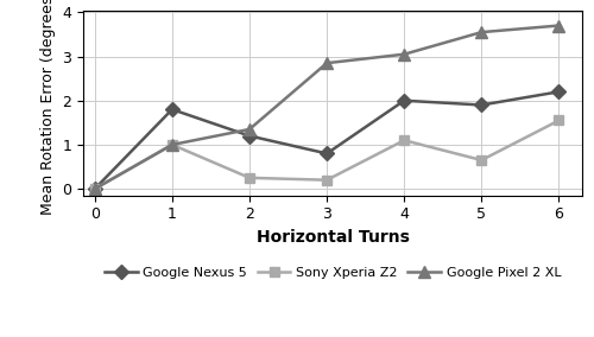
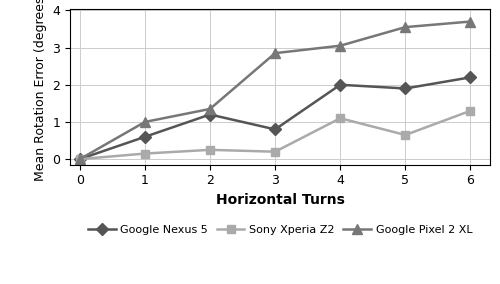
Google Nexus 5/1: 1.8 -> 0.6
Sony Xperia Z2/1: 1.00 -> 0.15
Sony Xperia Z2/6: 1.55 -> 1.30
